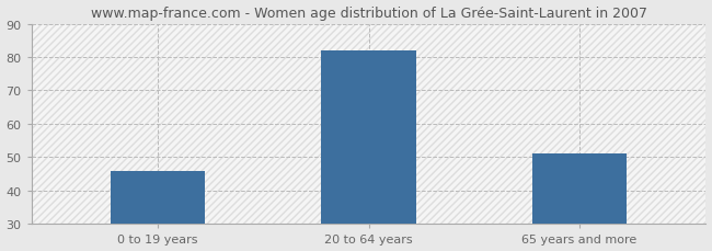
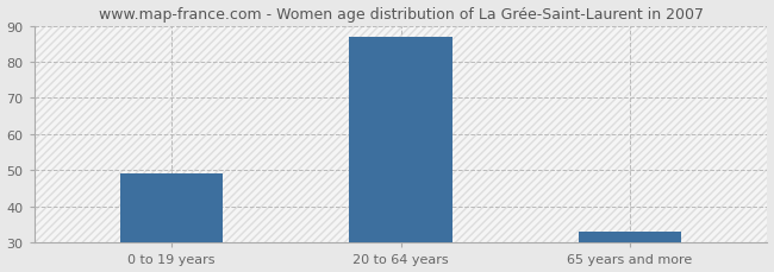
0 to 19 years: 46 -> 49
20 to 64 years: 82 -> 87
65 years and more: 51 -> 33
